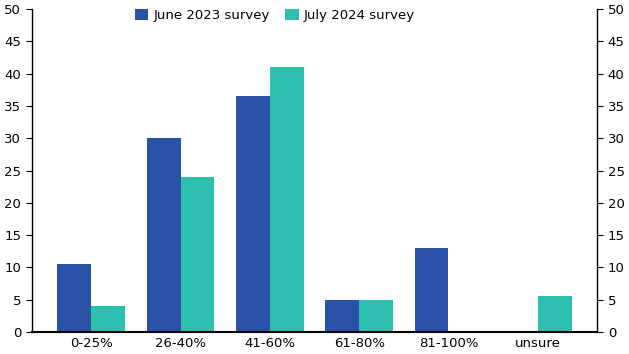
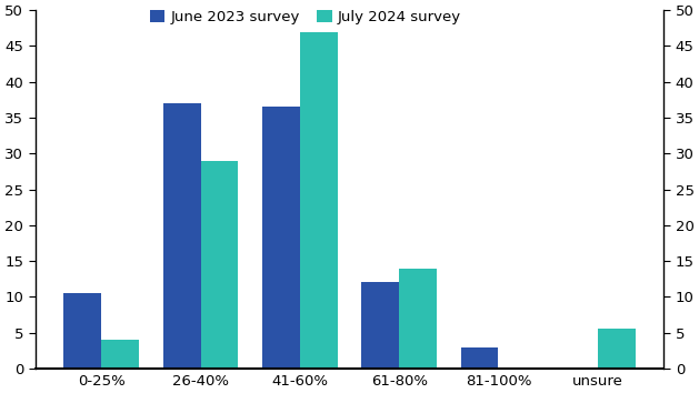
June 2023 survey/26-40%: 30.0 -> 37.0
July 2024 survey/26-40%: 24.0 -> 29.0
July 2024 survey/41-60%: 41.0 -> 47.0
June 2023 survey/61-80%: 5.0 -> 12.0
July 2024 survey/61-80%: 5.0 -> 14.0
June 2023 survey/81-100%: 13.0 -> 3.0
